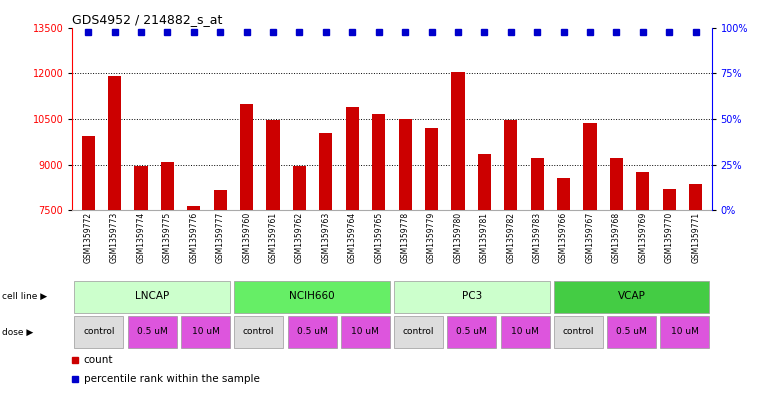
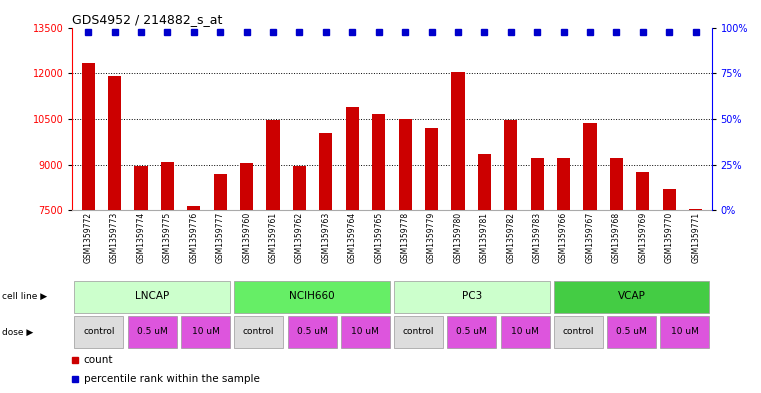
GSM1359772: 9950 -> 12350
GSM1359777: 8150 -> 8700
GSM1359760: 11000 -> 9050
GSM1359766: 8550 -> 9200
GSM1359771: 8350 -> 7550
